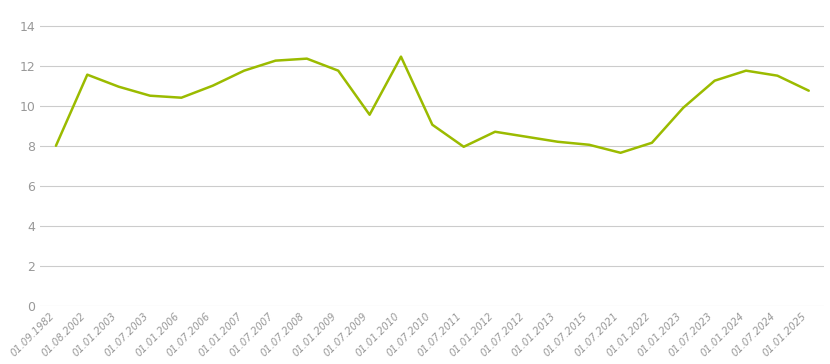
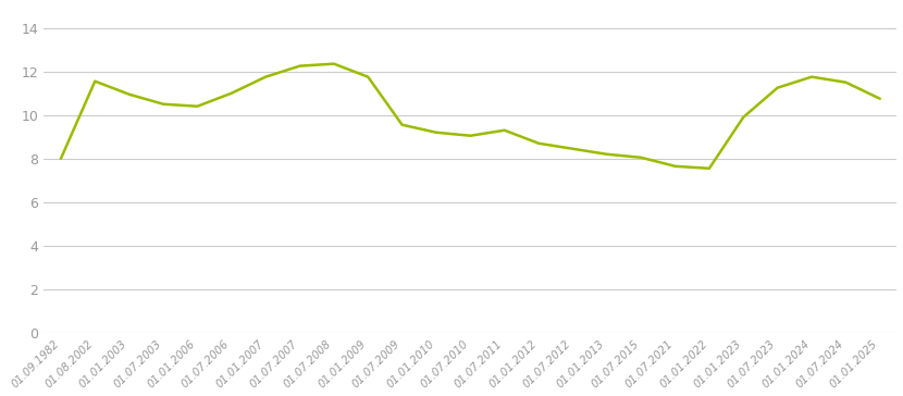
01.01.2010: 12.45 -> 9.20
01.07.2011: 7.95 -> 9.30
01.01.2022: 8.15 -> 7.55
